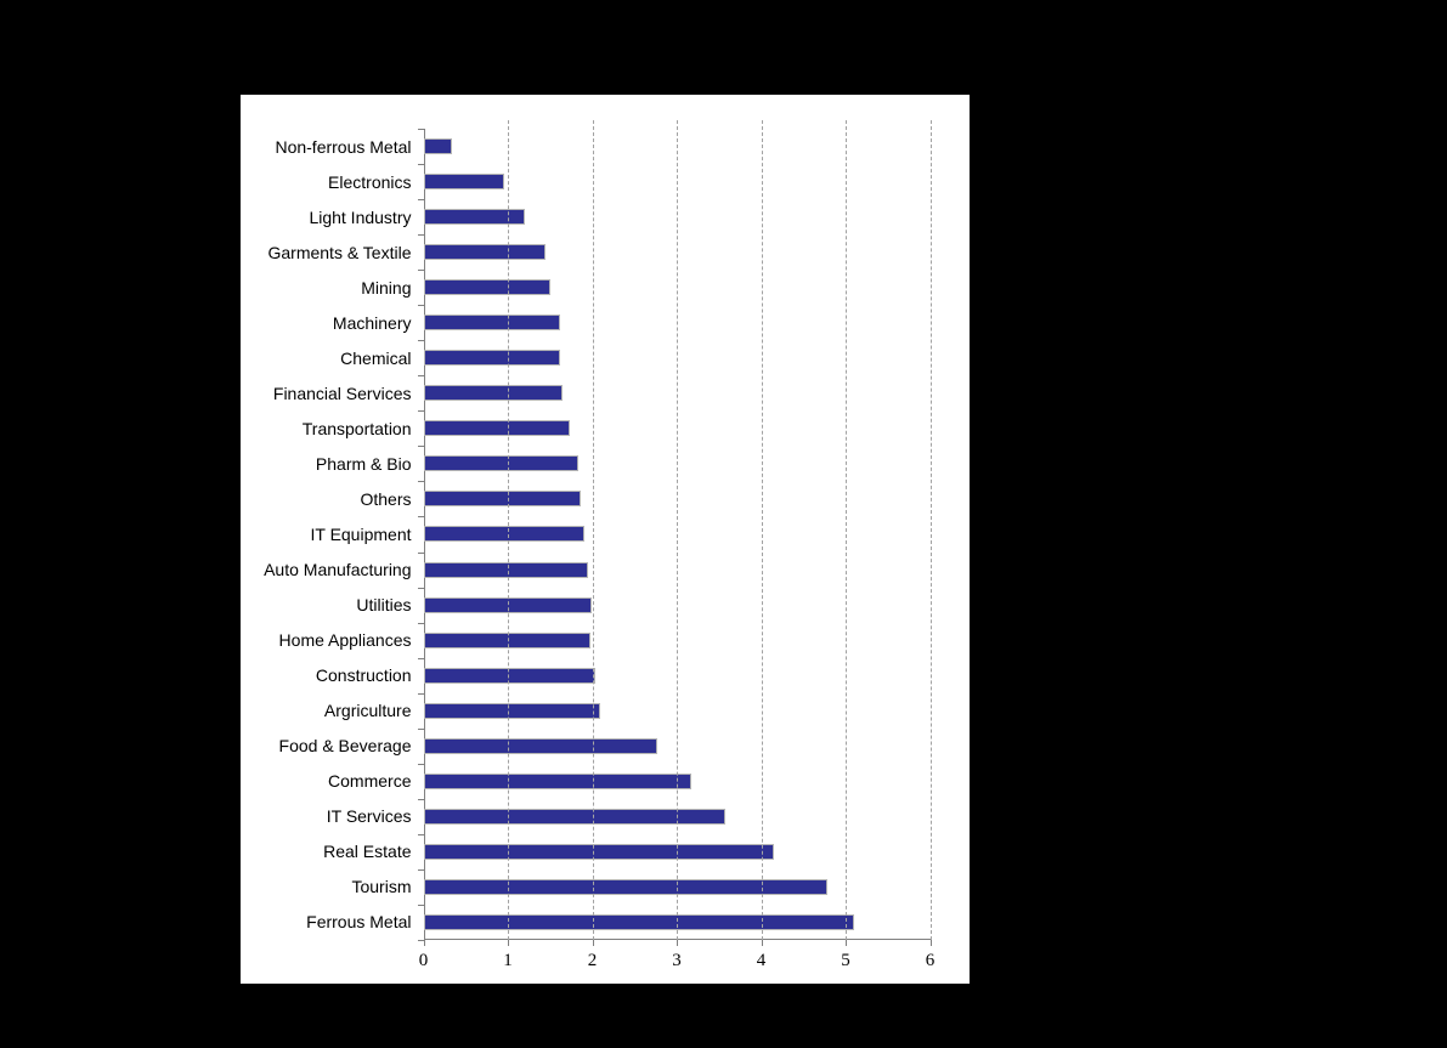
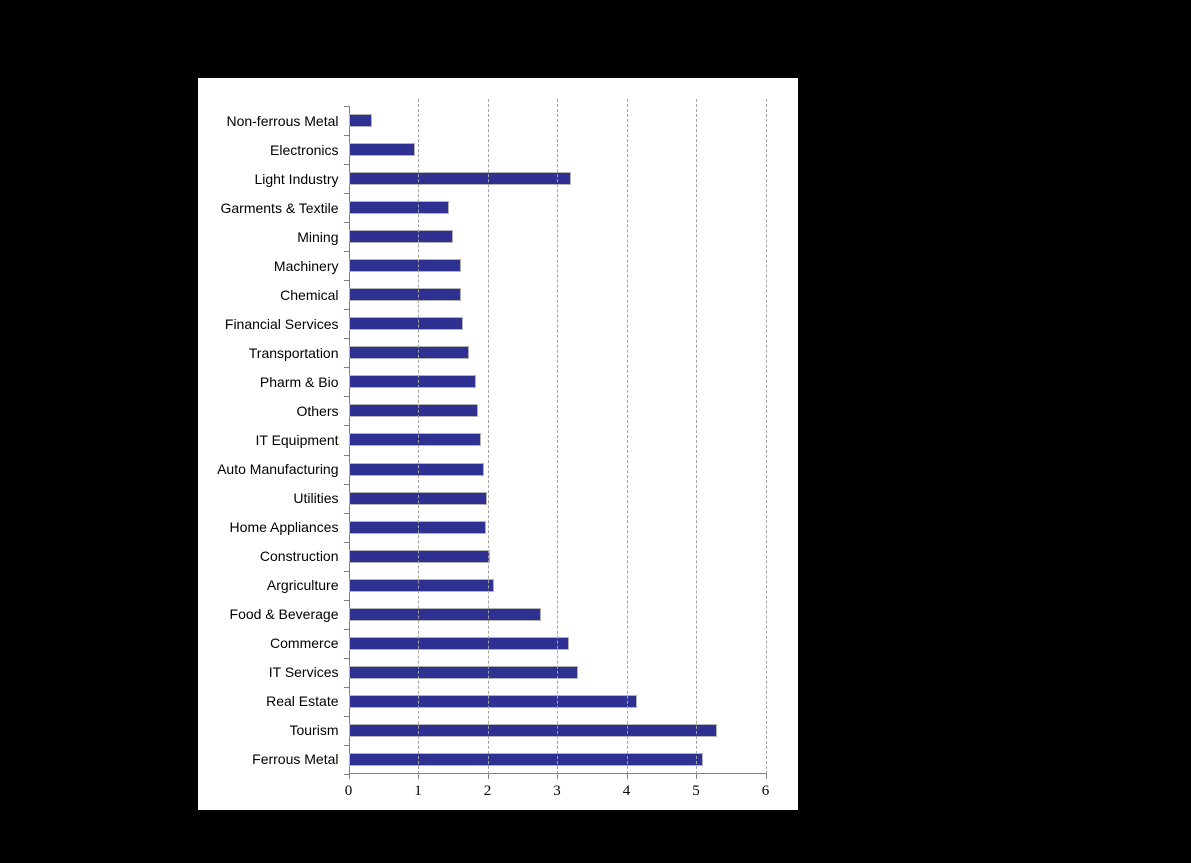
Light Industry: 1.2 -> 3.2
IT Services: 3.6 -> 3.3
Tourism: 4.8 -> 5.3
